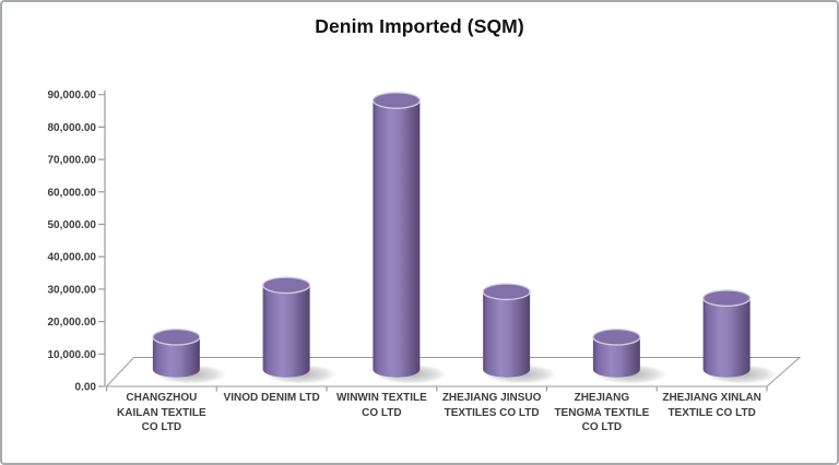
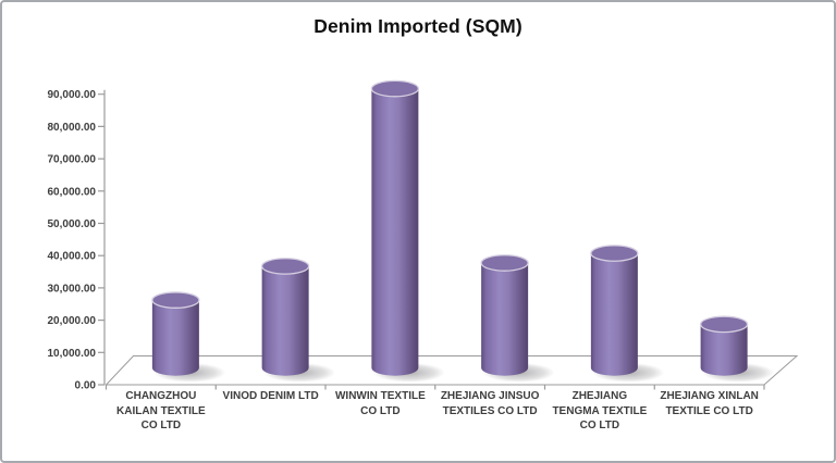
CHANGZHOU KAILAN TEXTILE CO LTD: 10000 -> 21000
VINOD DENIM LTD: 26000 -> 32000
WINWIN TEXTILE CO LTD: 83000 -> 86000
ZHEJIANG JINSUO TEXTILES CO LTD: 24000 -> 32000
ZHEJIANG TENGMA TEXTILE CO LTD: 10000 -> 36000
ZHEJIANG XINLAN TEXTILE CO LTD: 22000 -> 14000
